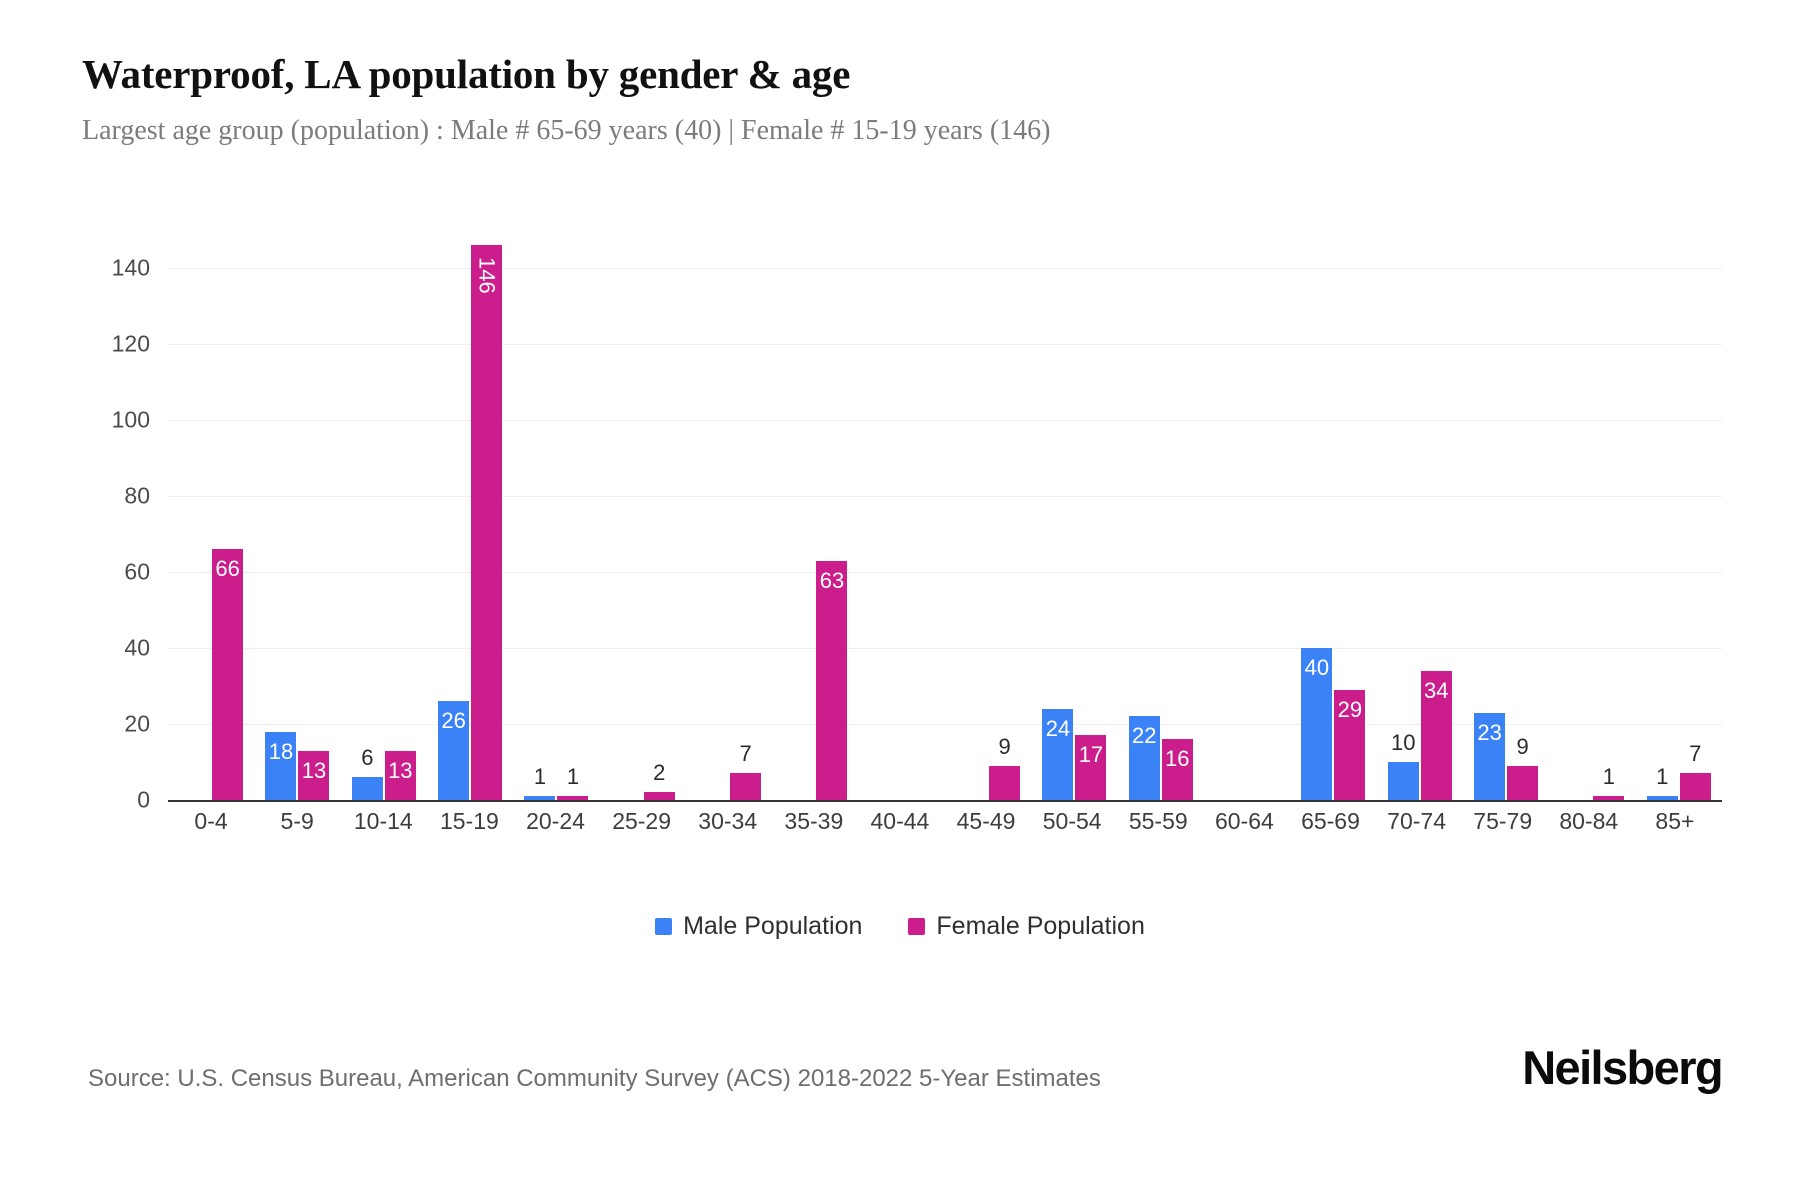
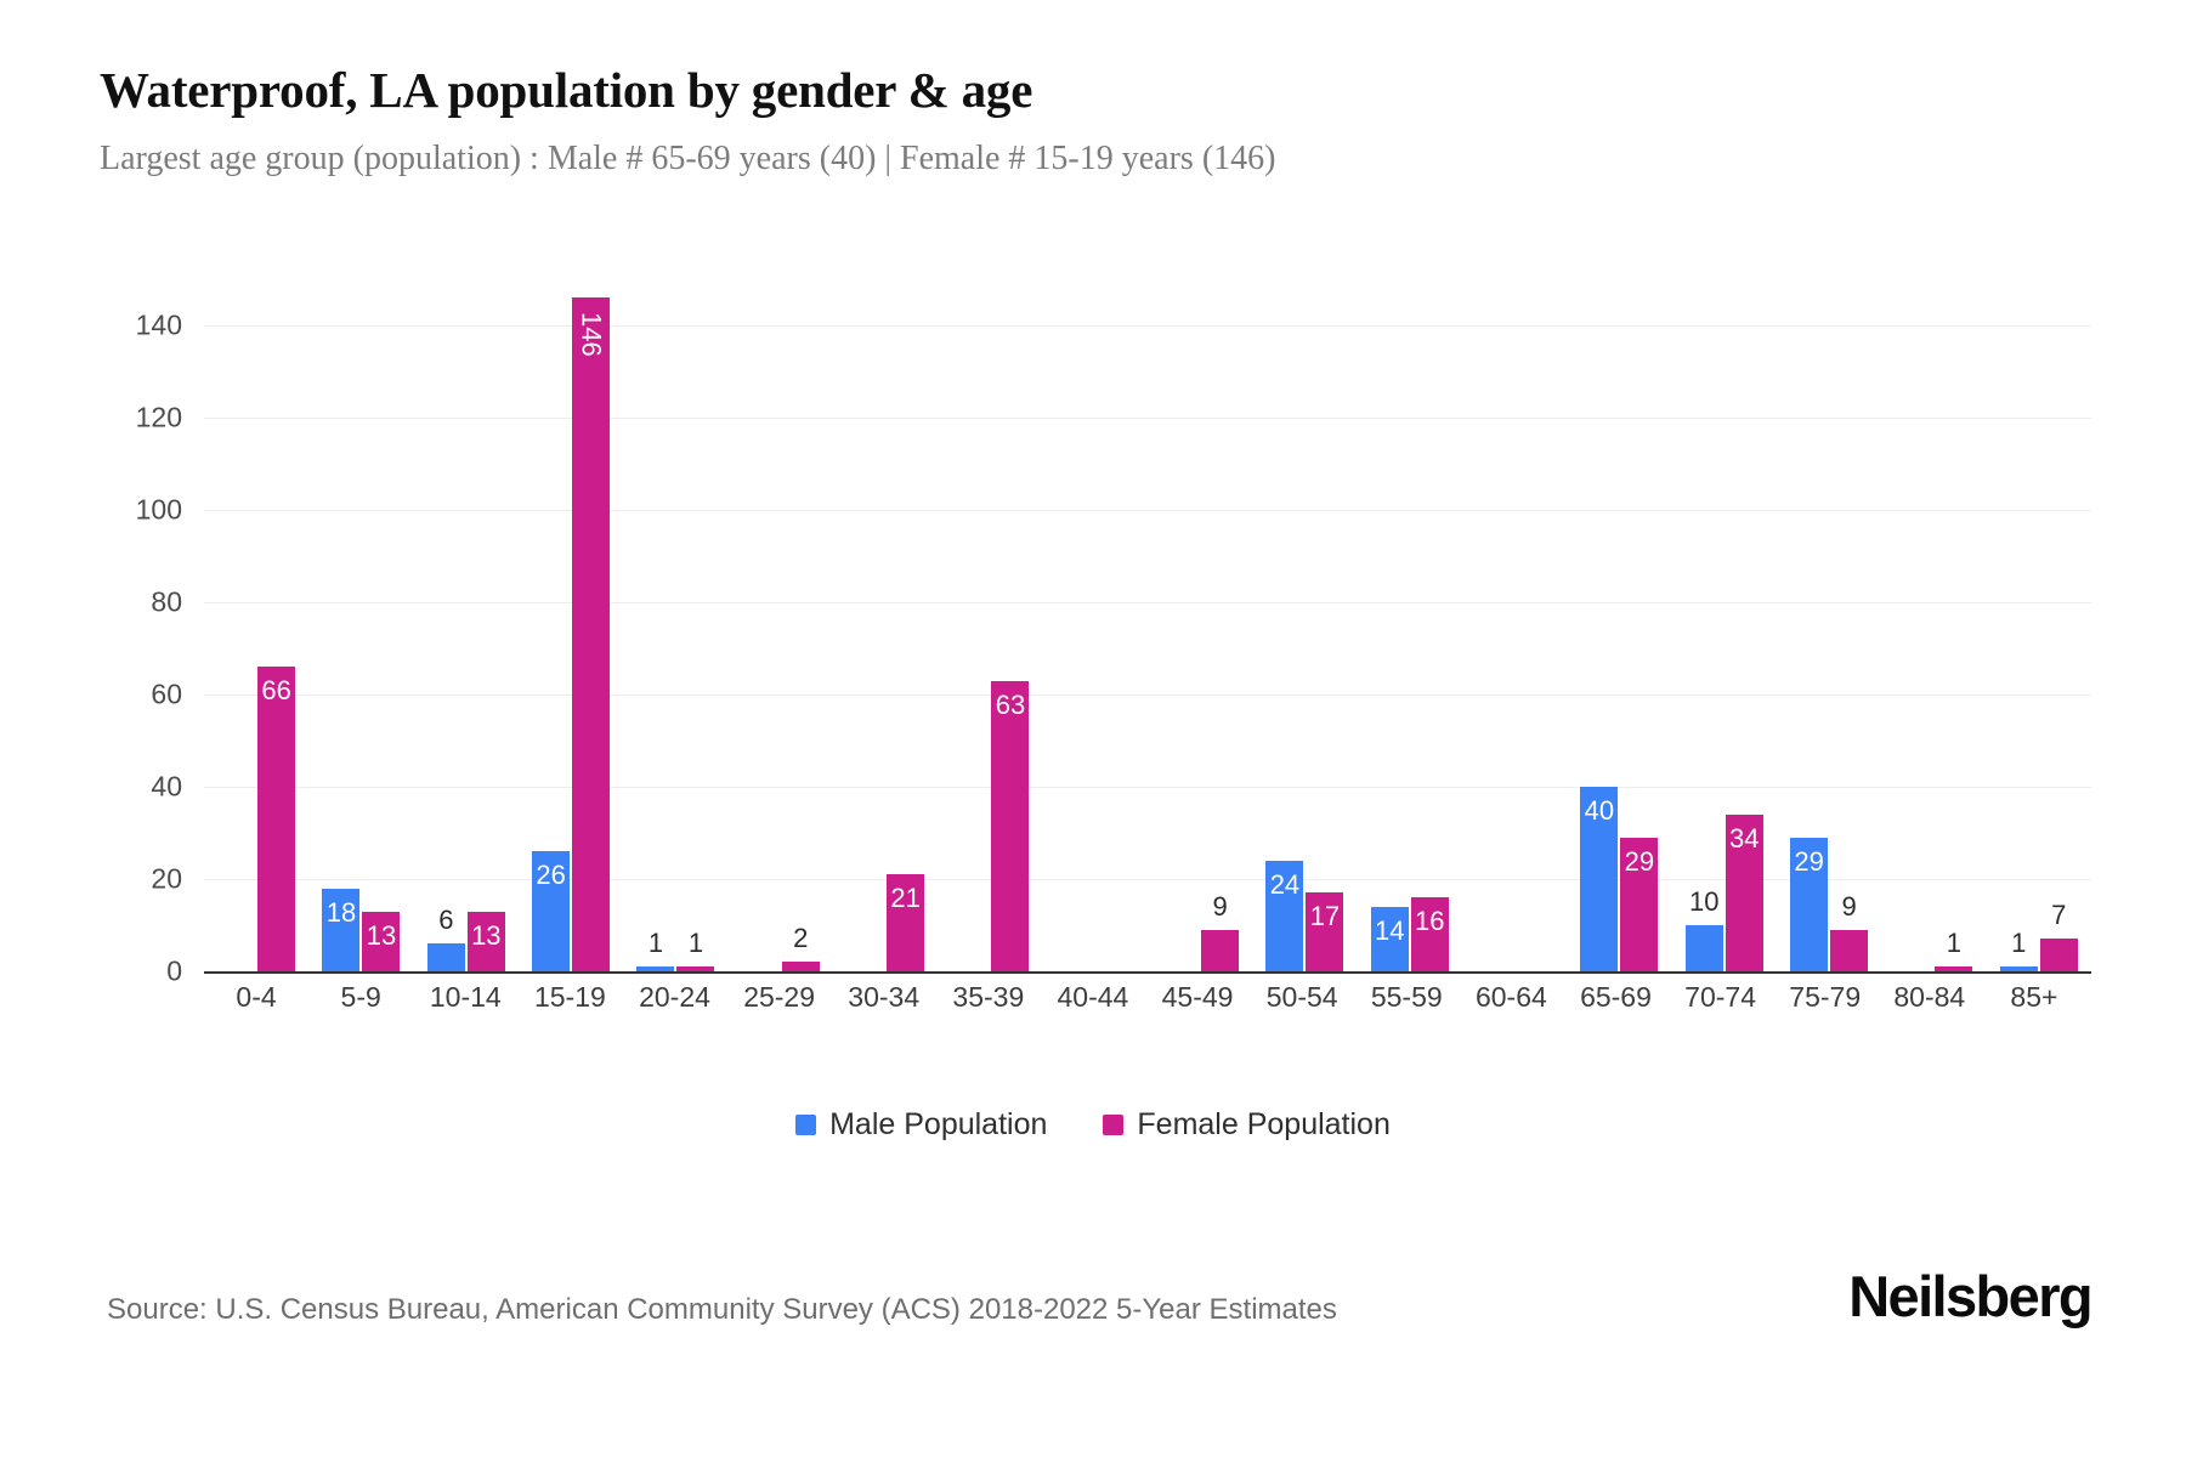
Female Population/30-34: 7 -> 21
Male Population/55-59: 22 -> 14
Male Population/75-79: 23 -> 29
